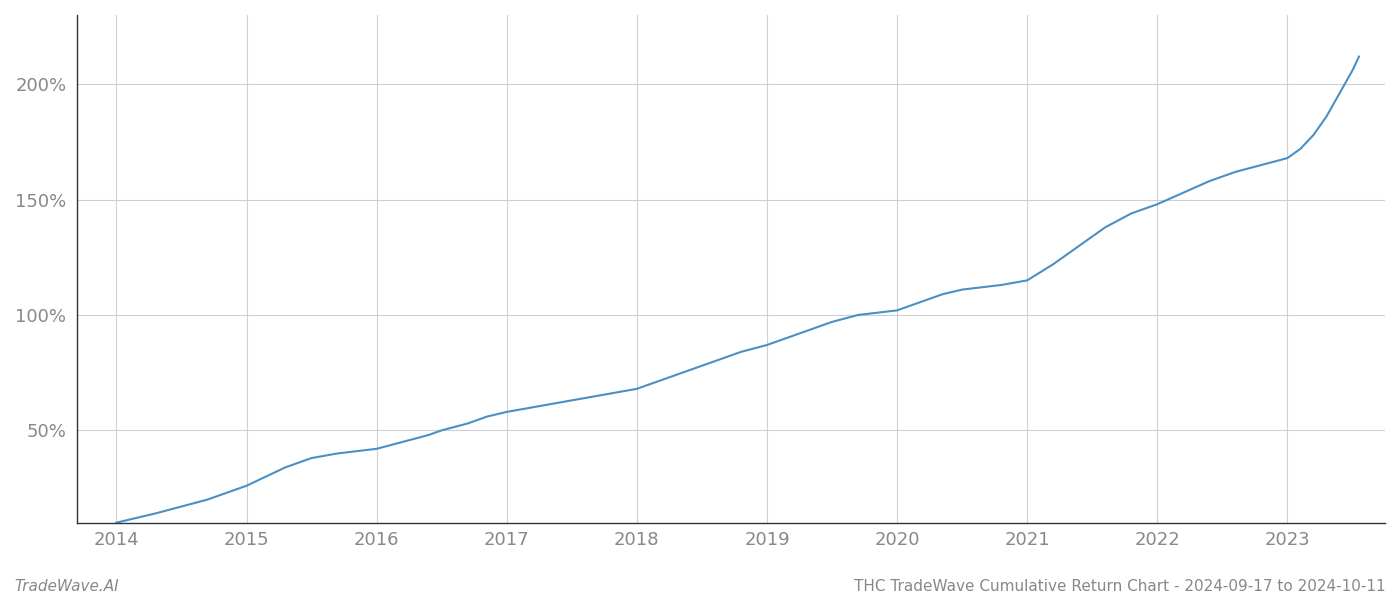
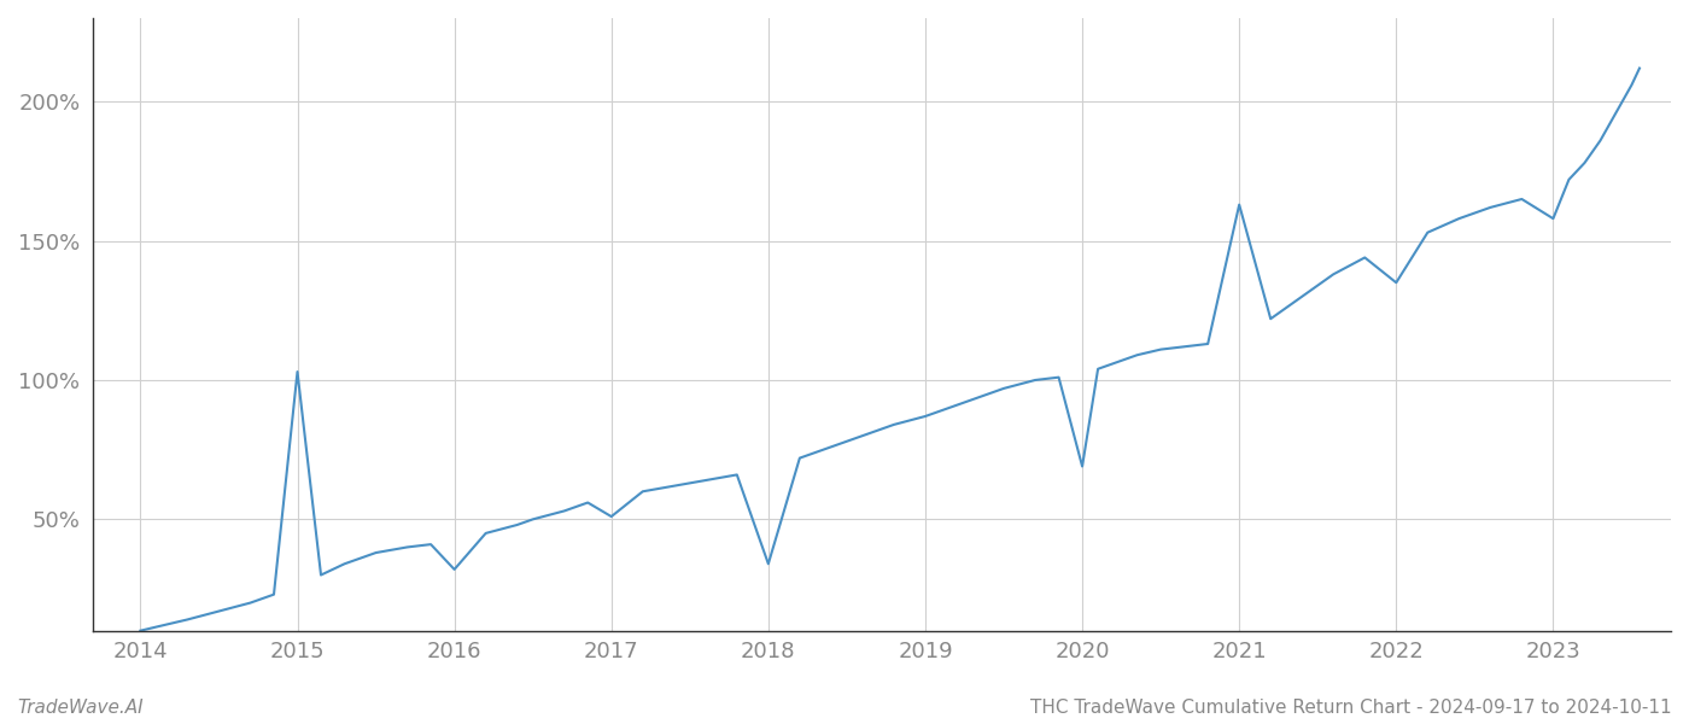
2015: 26% -> 103%
2016: 42% -> 32%
2017: 58% -> 51%
2018: 68% -> 34%
2020: 102% -> 69%
2021: 115% -> 163%
2022: 148% -> 135%
2023: 168% -> 158%
